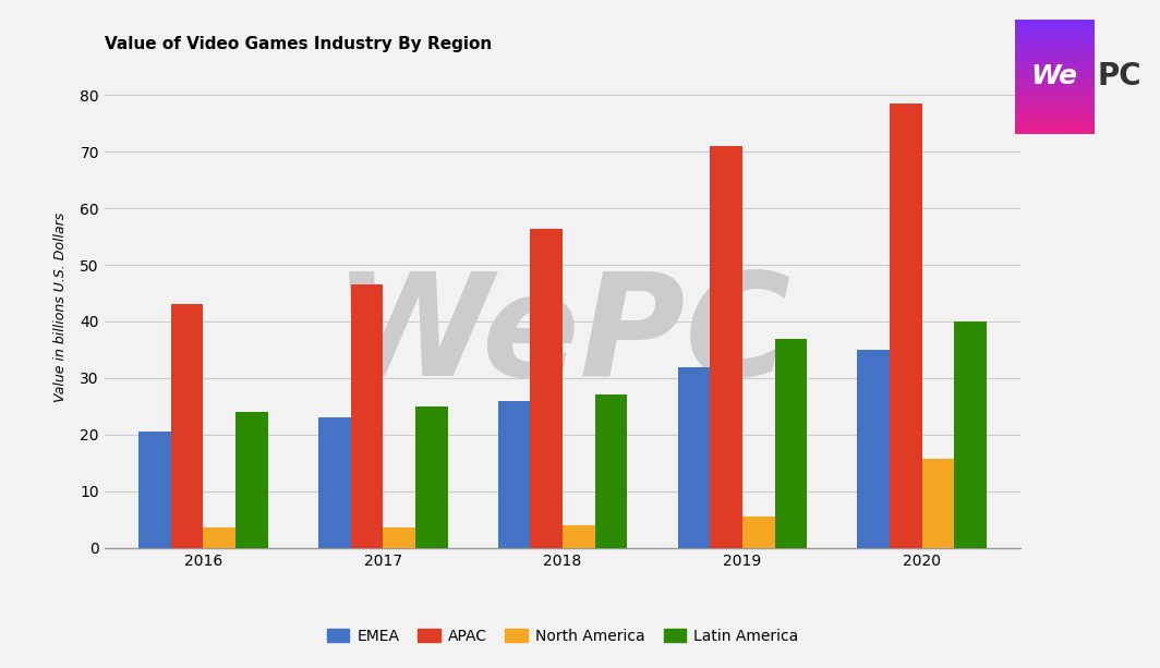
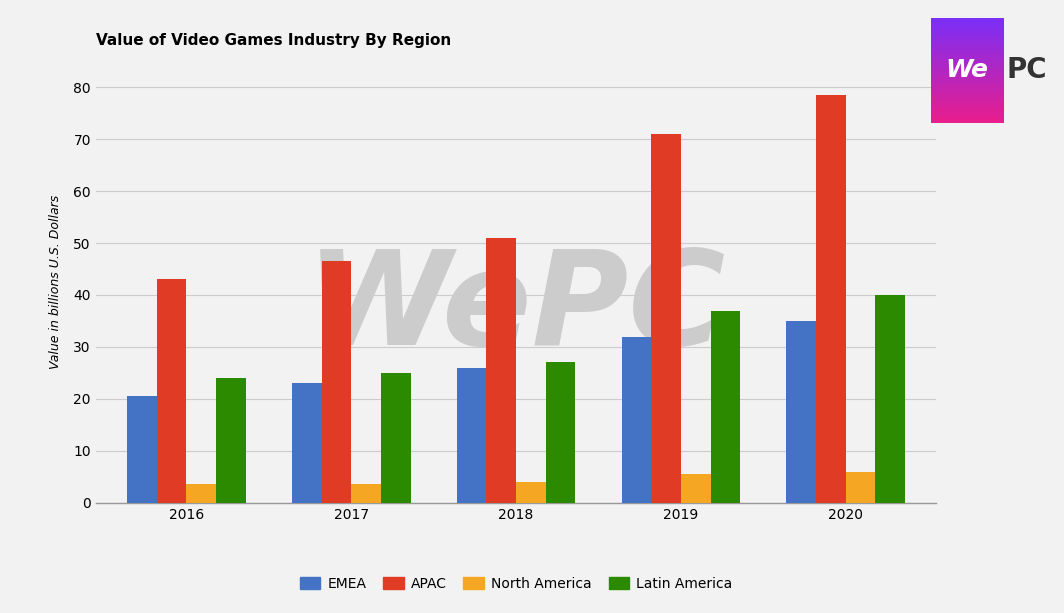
APAC/2018: 56.4 -> 51.0
North America/2020: 15.8 -> 6.0
